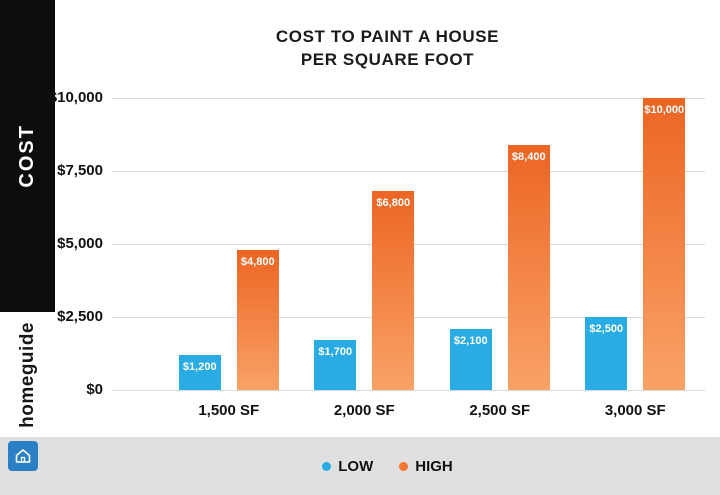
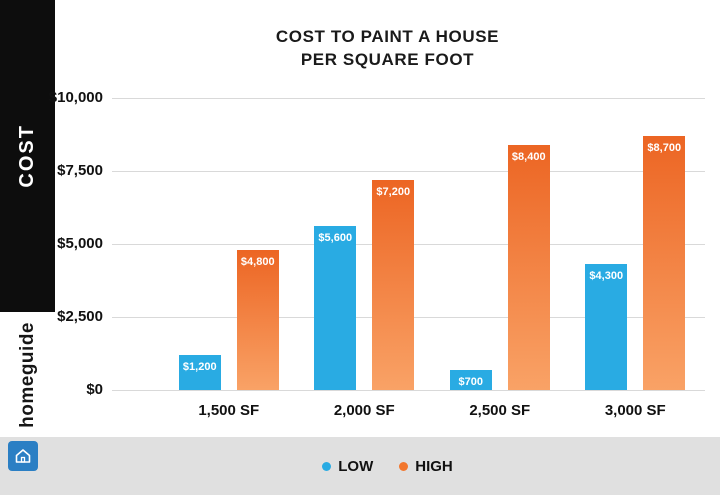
LOW/2,000 SF: $1,700 -> $5,600
HIGH/2,000 SF: $6,800 -> $7,200
LOW/2,500 SF: $2,100 -> $700
LOW/3,000 SF: $2,500 -> $4,300
HIGH/3,000 SF: $10,000 -> $8,700
